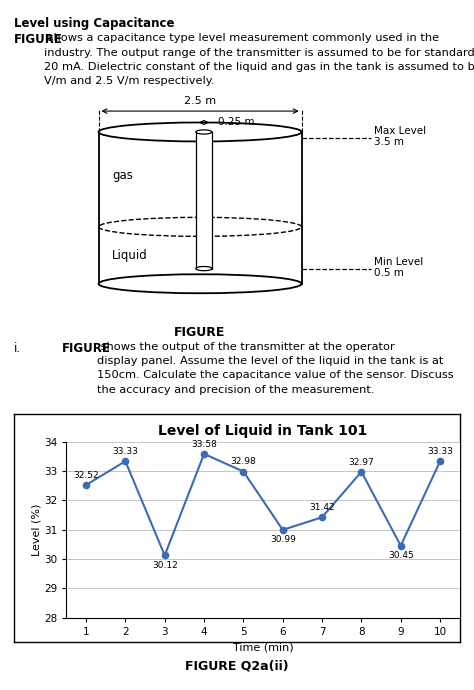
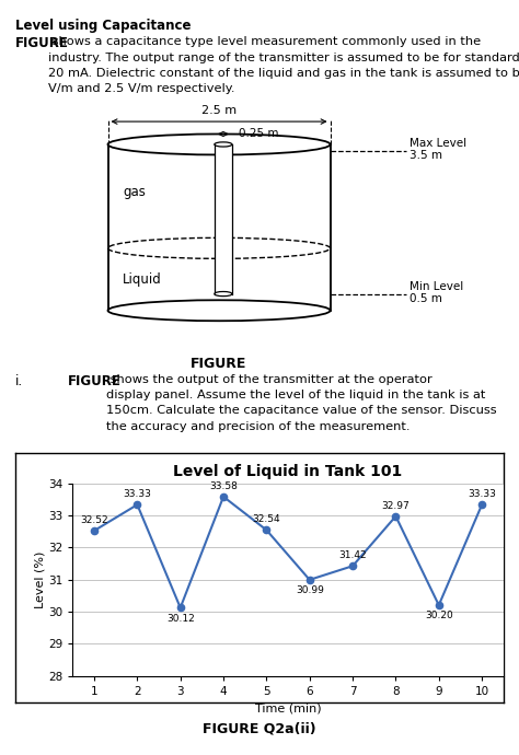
5: 32.98 -> 32.54
9: 30.45 -> 30.20
